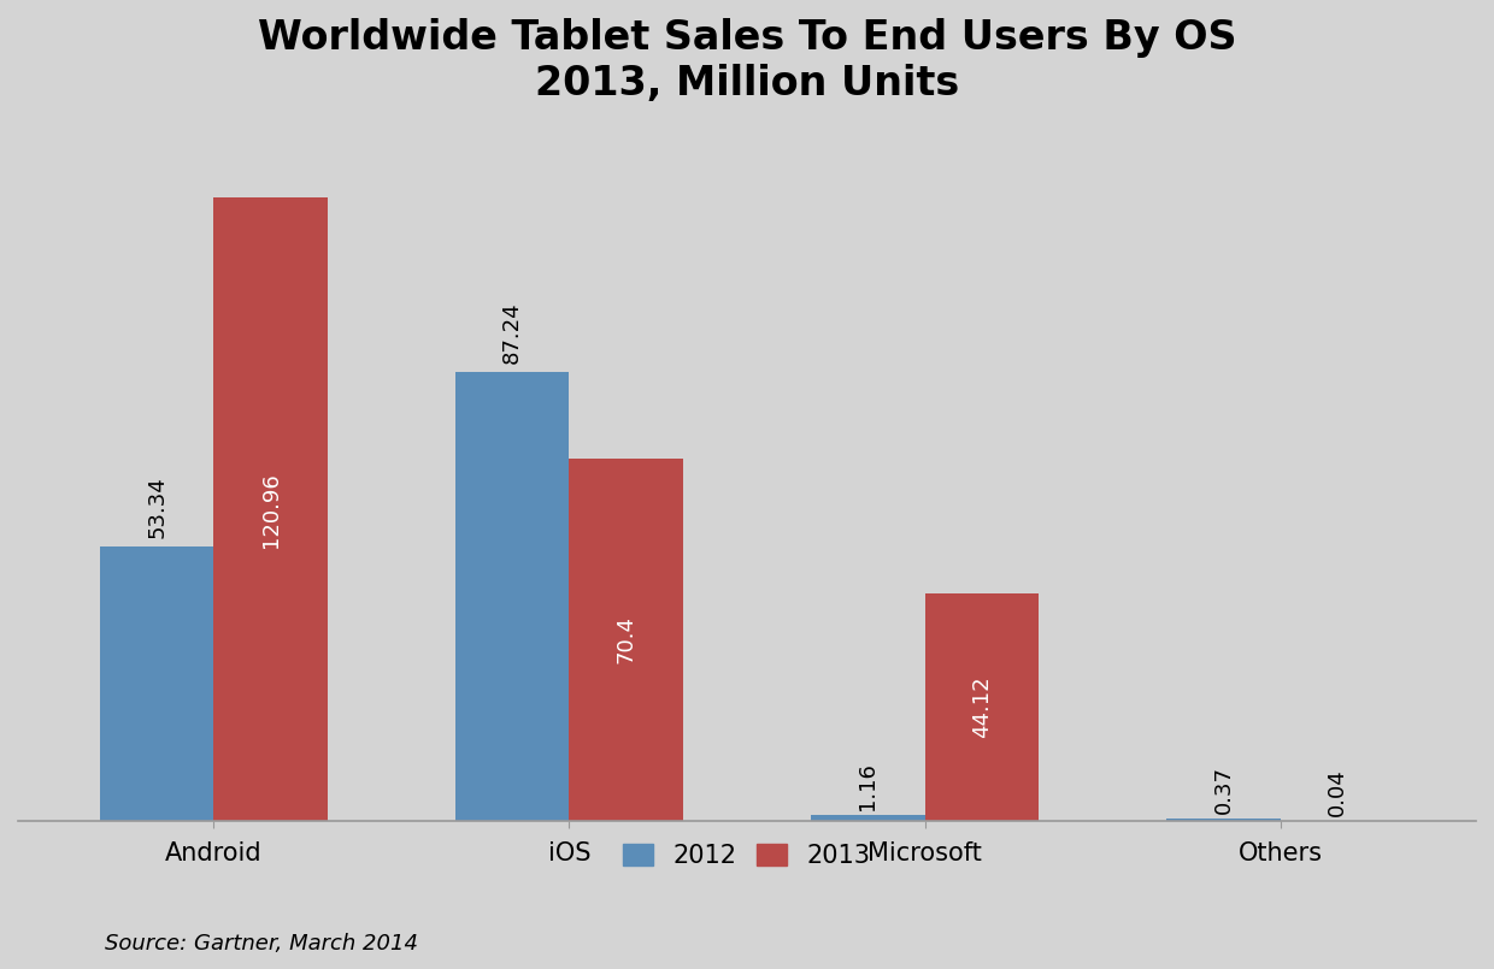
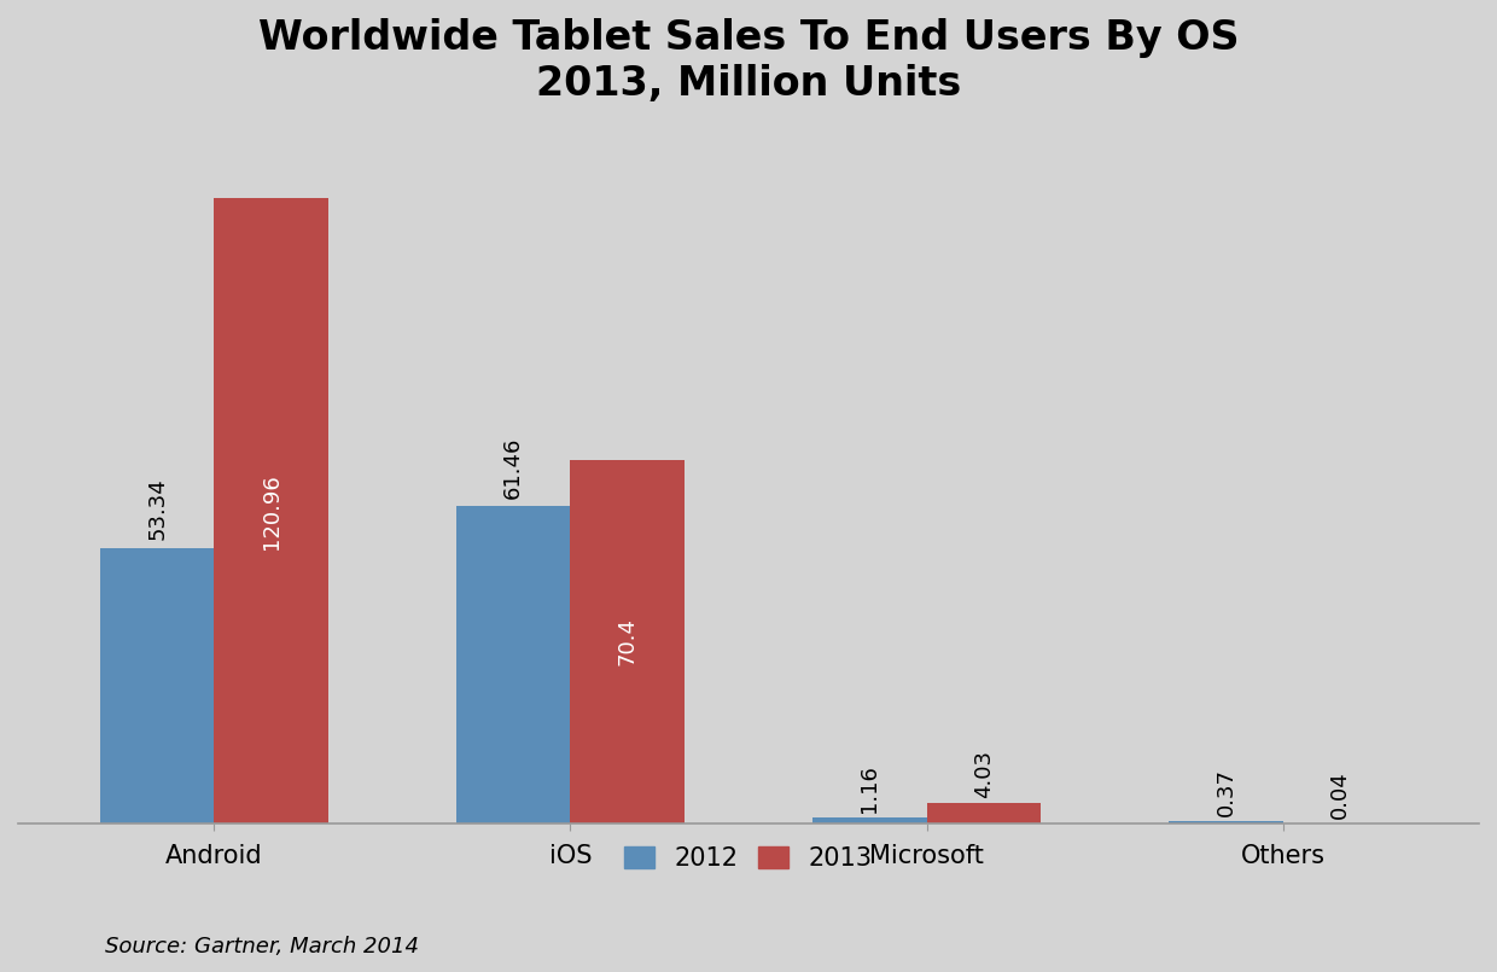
2012/iOS: 87.24 -> 61.46
2013/Microsoft: 44.12 -> 4.03
